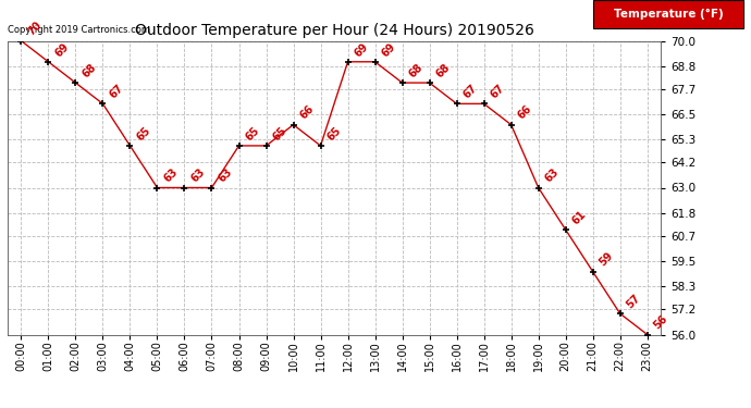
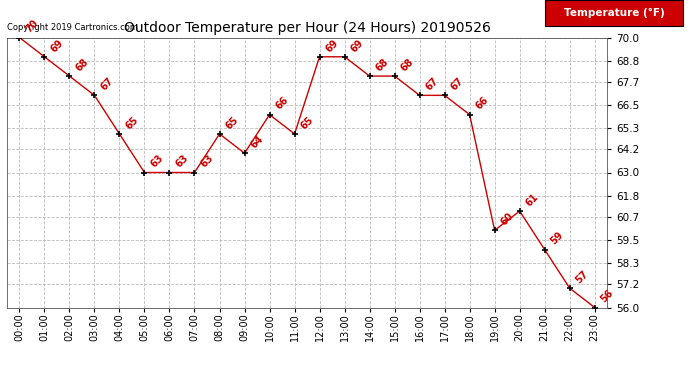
09:00: 65 -> 64
19:00: 63 -> 60
